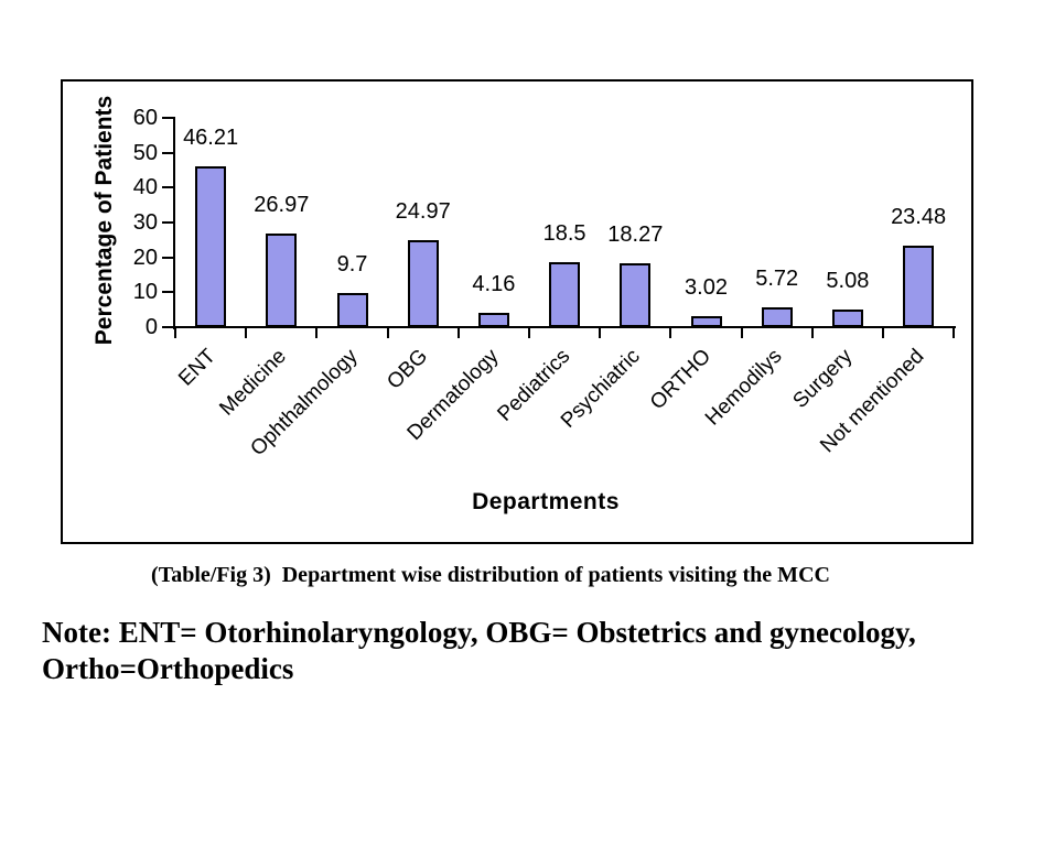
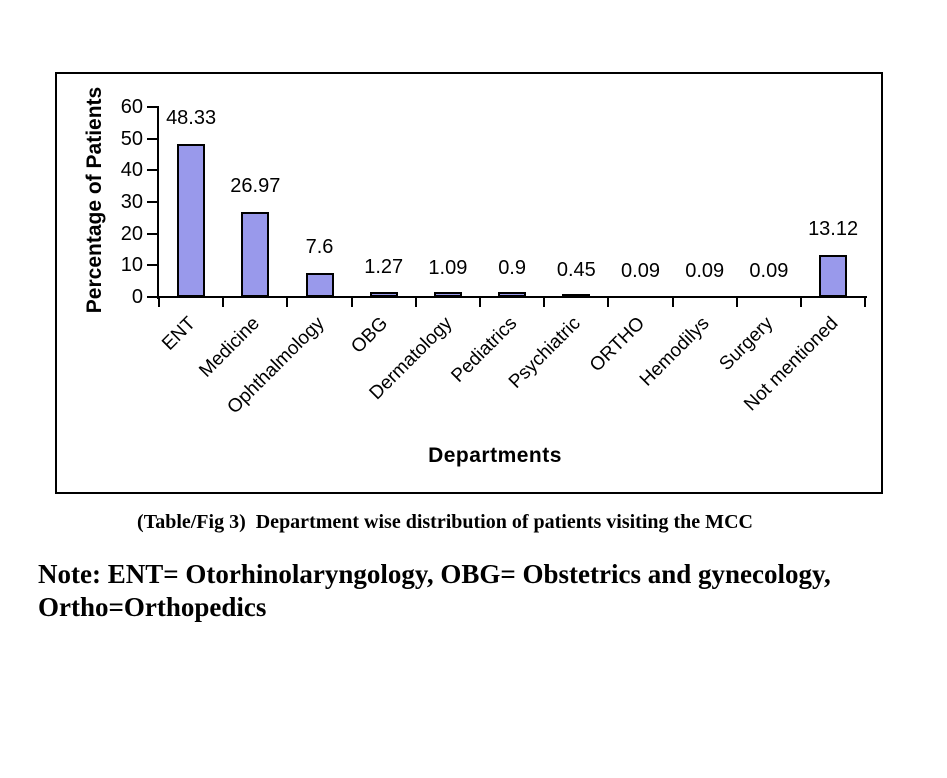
ENT: 46.21 -> 48.33
Ophthalmology: 9.7 -> 7.6
OBG: 24.97 -> 1.27
Dermatology: 4.16 -> 1.09
Pediatrics: 18.5 -> 0.9
Psychiatric: 18.27 -> 0.45
ORTHO: 3.02 -> 0.09
Hemodilys: 5.72 -> 0.09
Surgery: 5.08 -> 0.09
Not mentioned: 23.48 -> 13.12
